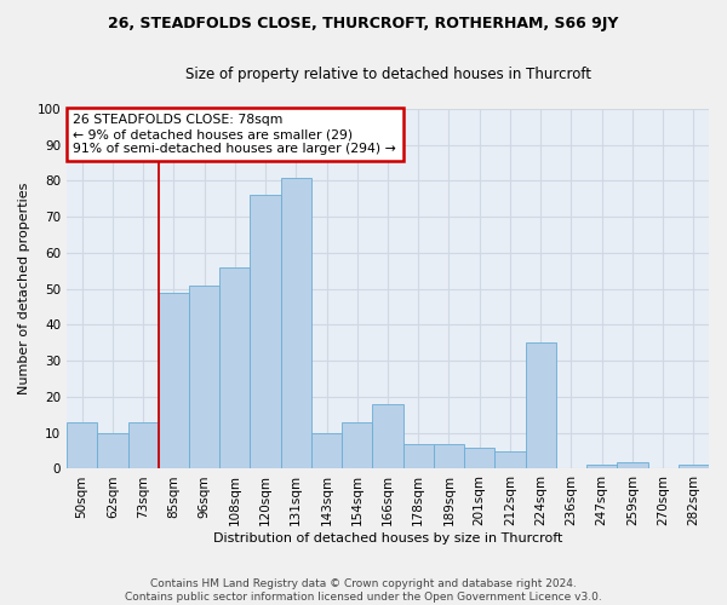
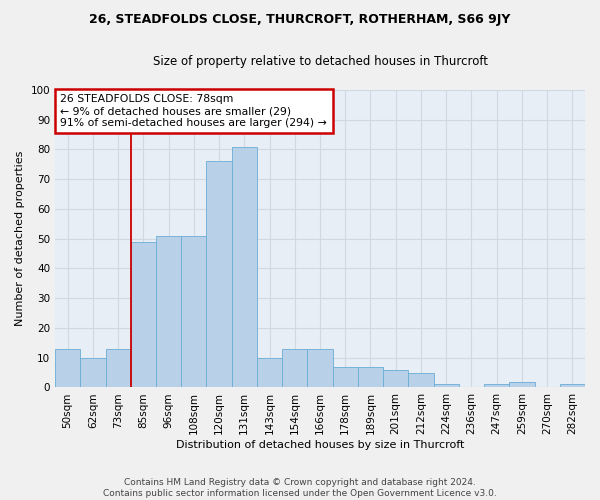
108sqm: 56 -> 51
166sqm: 18 -> 13
224sqm: 35 -> 1
